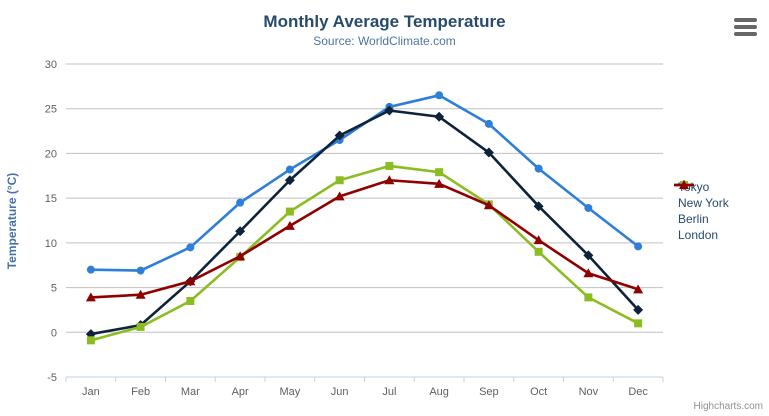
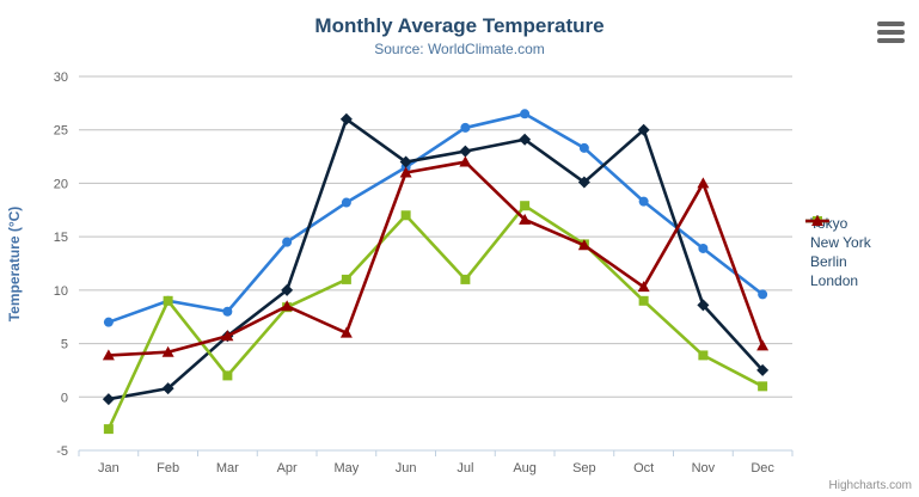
Berlin/Jan: -1 -> -3
Tokyo/Feb: 7 -> 9
Berlin/Feb: 1 -> 9
Tokyo/Mar: 10 -> 8
Berlin/Mar: 4 -> 2
New York/Apr: 11 -> 10
New York/May: 17 -> 26
Berlin/May: 14 -> 11
London/May: 12 -> 6
London/Jun: 15 -> 21
New York/Jul: 25 -> 23
Berlin/Jul: 19 -> 11
London/Jul: 17 -> 22
New York/Oct: 14 -> 25
London/Nov: 7 -> 20
